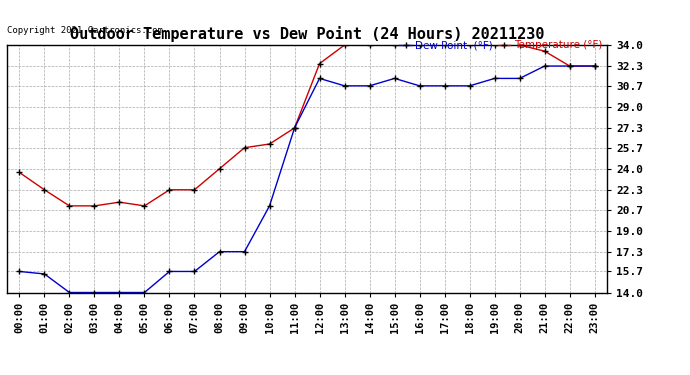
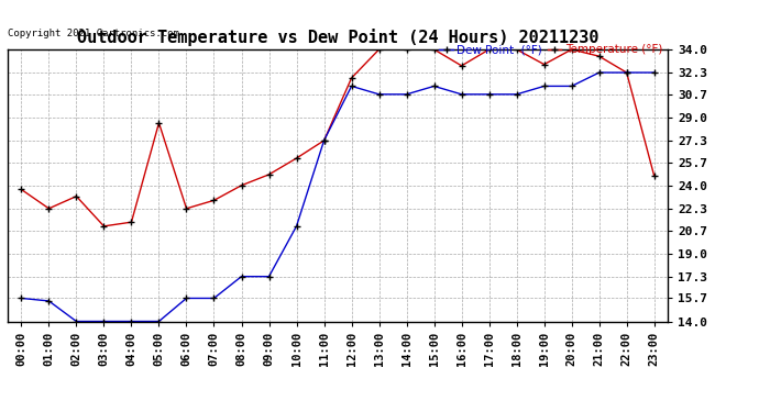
Temperature (°F)/02:00: 21.0 -> 23.2
Temperature (°F)/05:00: 21.0 -> 28.6
Temperature (°F)/07:00: 22.3 -> 22.9
Temperature (°F)/09:00: 25.7 -> 24.8
Temperature (°F)/12:00: 32.5 -> 31.9
Temperature (°F)/16:00: 34.0 -> 32.8
Temperature (°F)/19:00: 34.0 -> 32.9
Temperature (°F)/23:00: 32.3 -> 24.7
